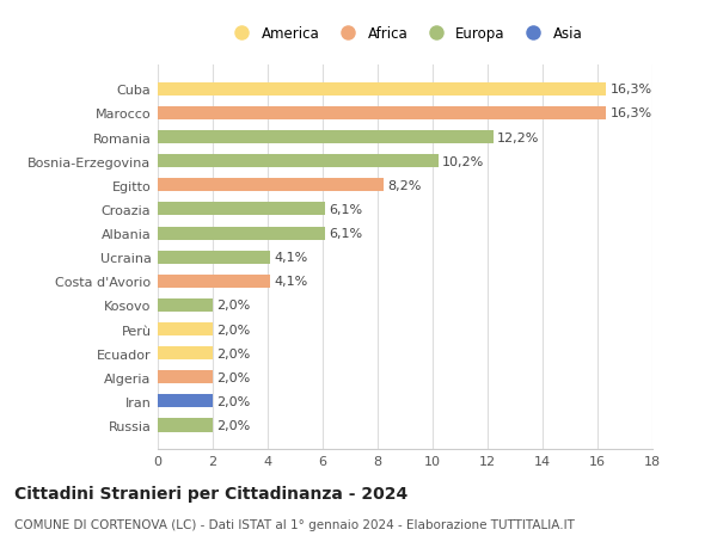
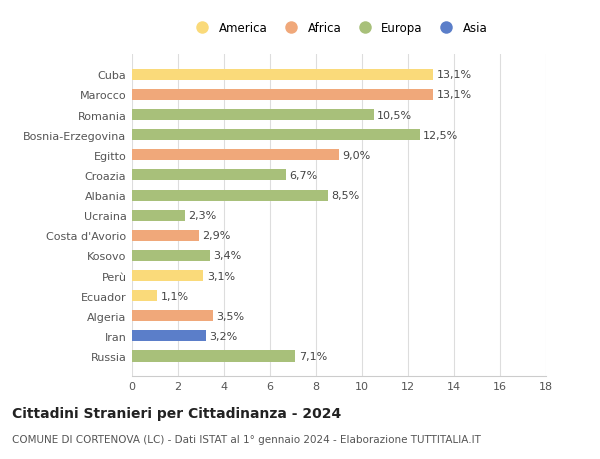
Cuba: 16,3% -> 13,1%
Marocco: 16,3% -> 13,1%
Romania: 12,2% -> 10,5%
Bosnia-Erzegovina: 10,2% -> 12,5%
Egitto: 8,2% -> 9,0%
Croazia: 6,1% -> 6,7%
Albania: 6,1% -> 8,5%
Ucraina: 4,1% -> 2,3%
Costa d'Avorio: 4,1% -> 2,9%
Kosovo: 2,0% -> 3,4%
Perù: 2,0% -> 3,1%
Ecuador: 2,0% -> 1,1%
Algeria: 2,0% -> 3,5%
Iran: 2,0% -> 3,2%
Russia: 2,0% -> 7,1%
